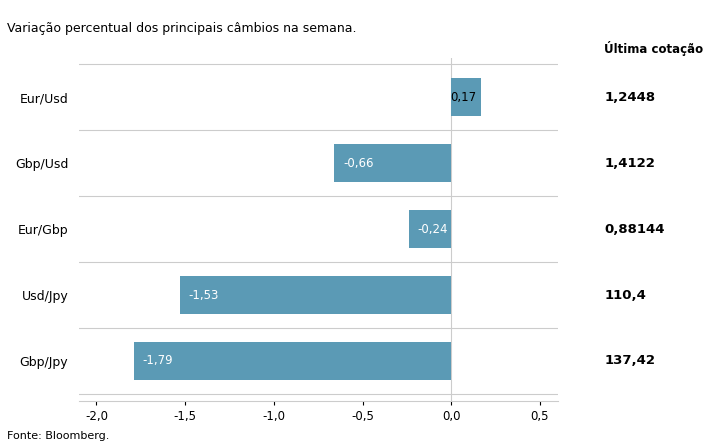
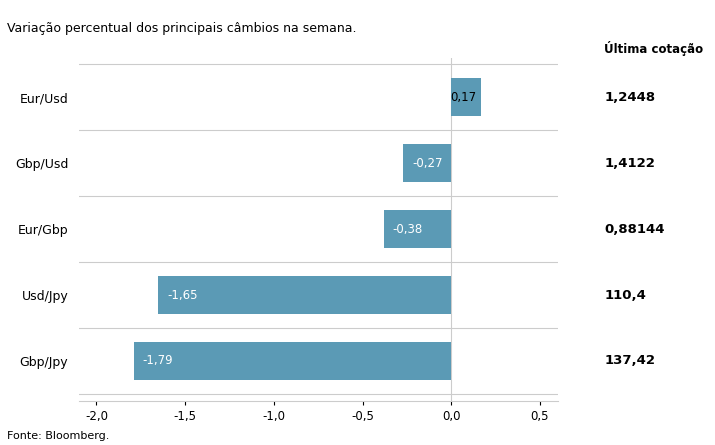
Gbp/Usd: -0,66 -> -0,27
Eur/Gbp: -0,24 -> -0,38
Usd/Jpy: -1,53 -> -1,65
